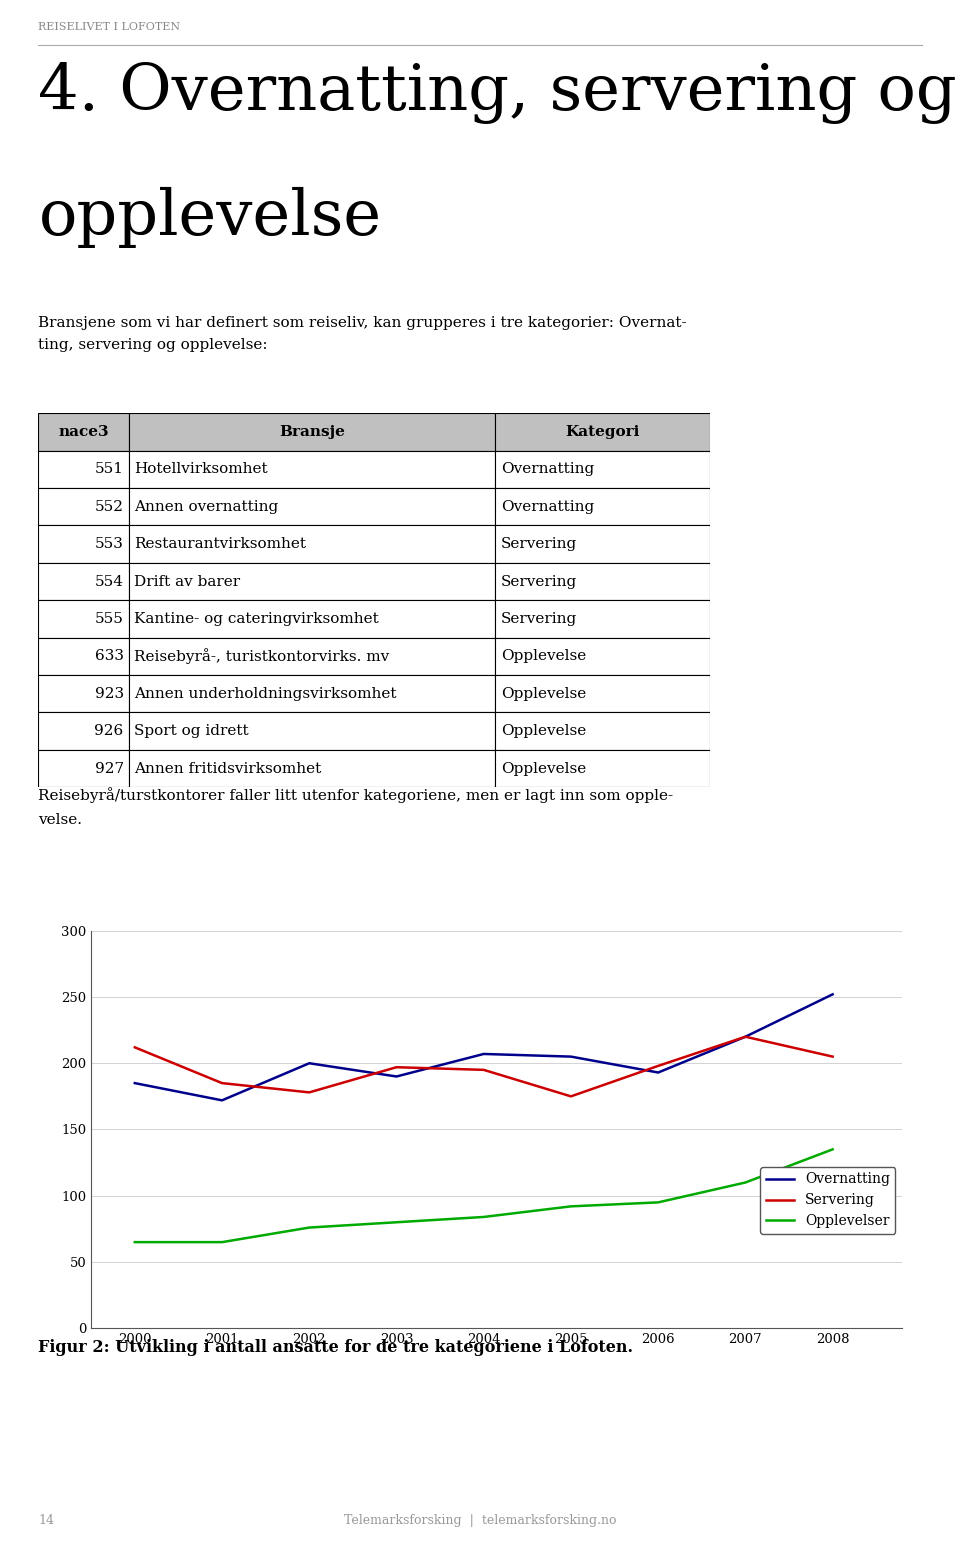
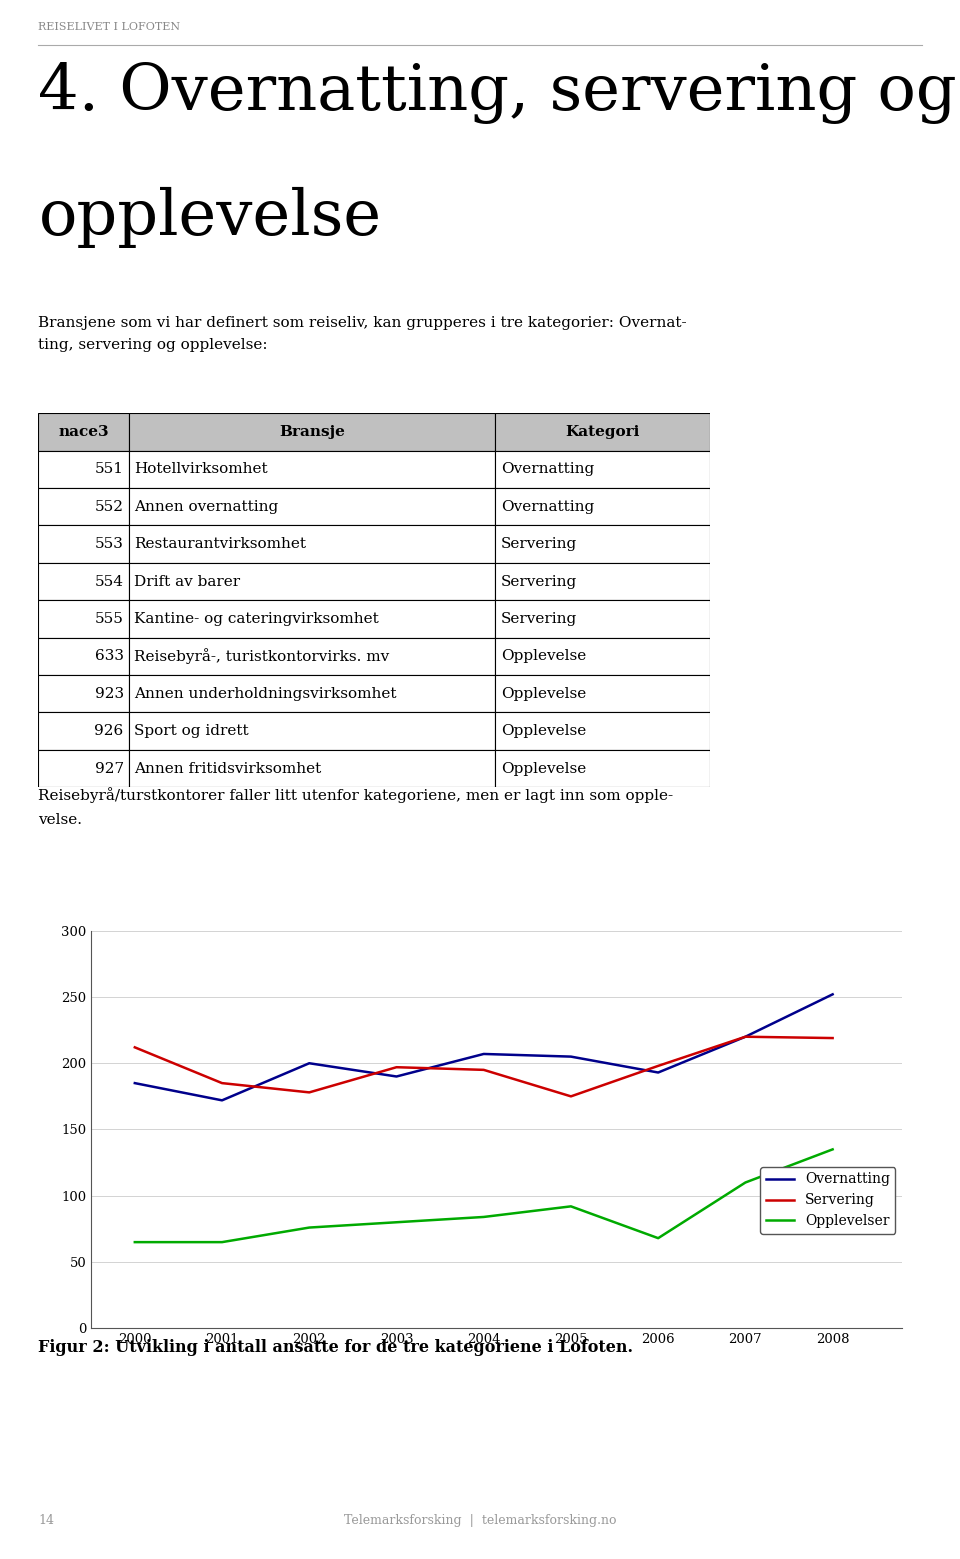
Opplevelser/2006: 95 -> 68
Servering/2008: 205 -> 219
